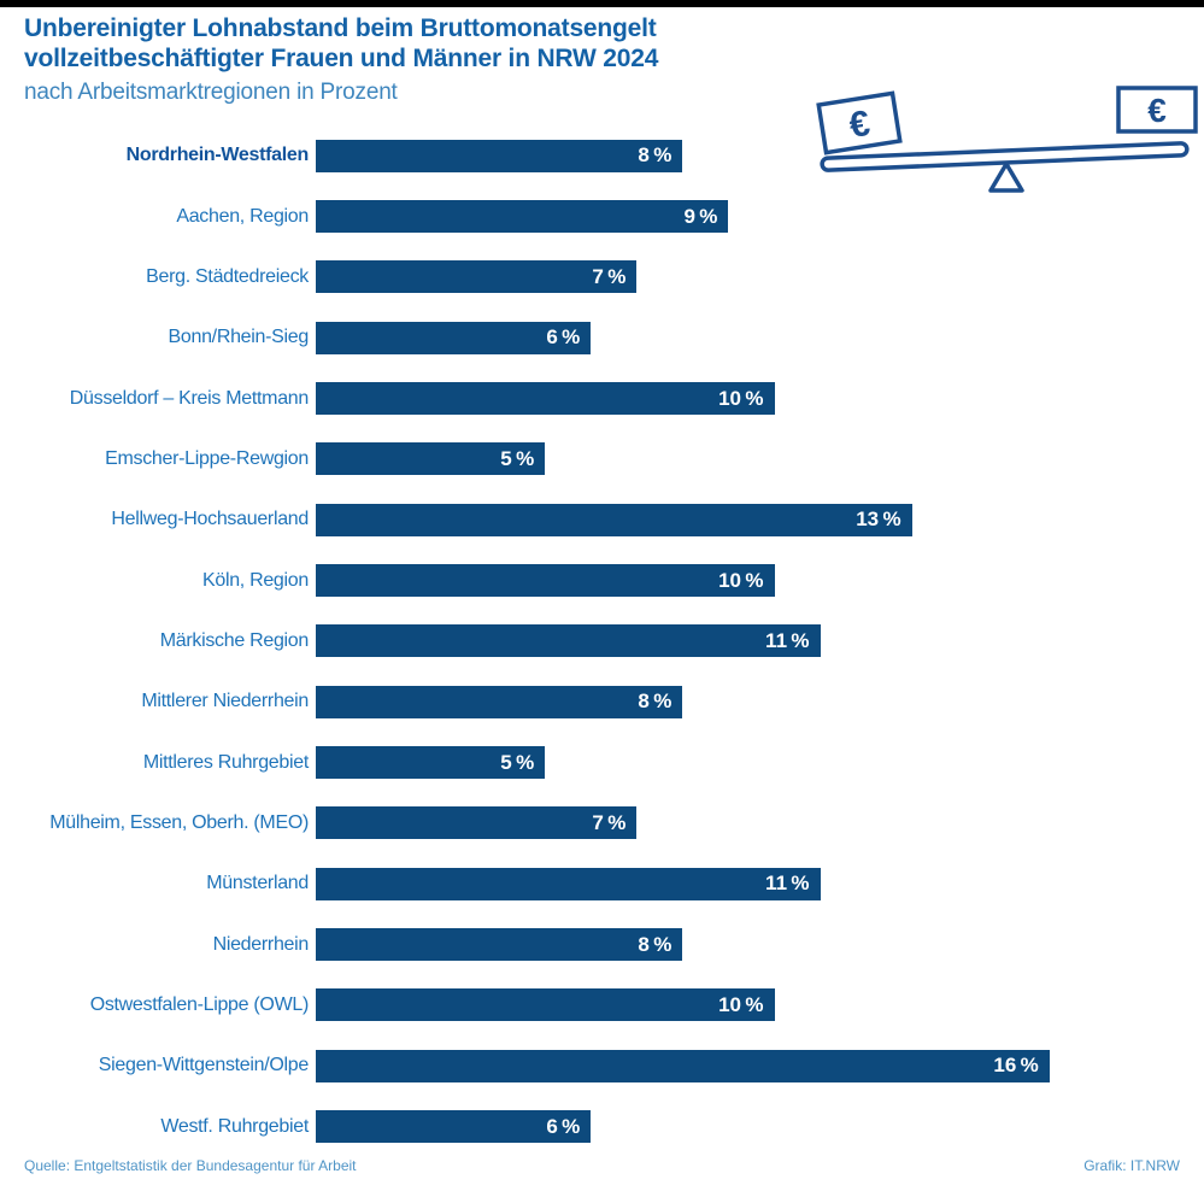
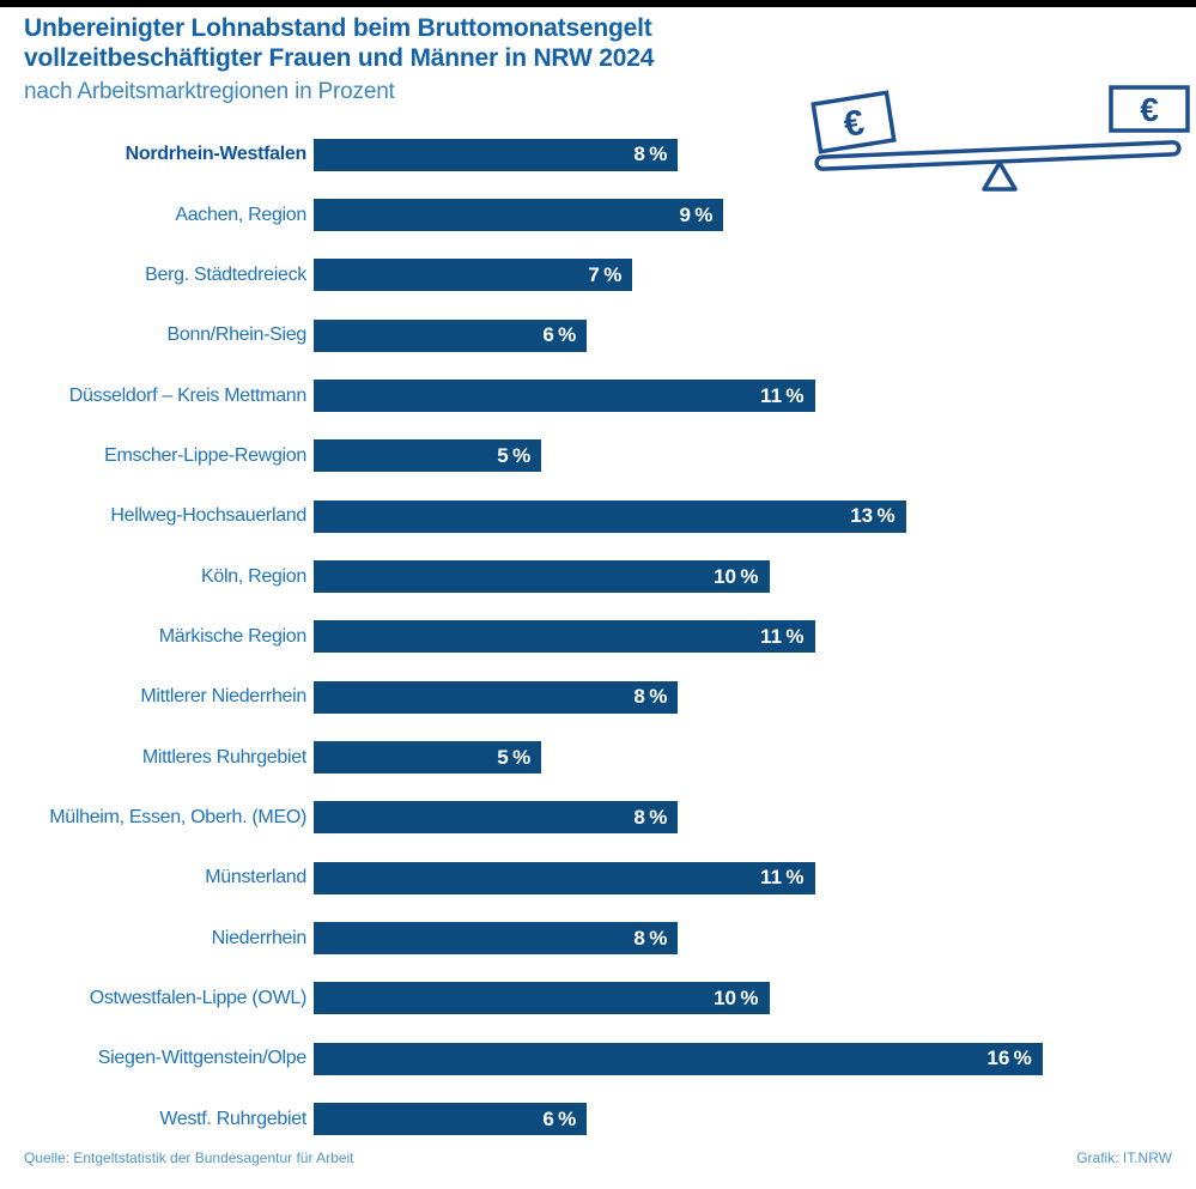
Düsseldorf – Kreis Mettmann: 10 -> 11
Mülheim, Essen, Oberh. (MEO): 7 -> 8
